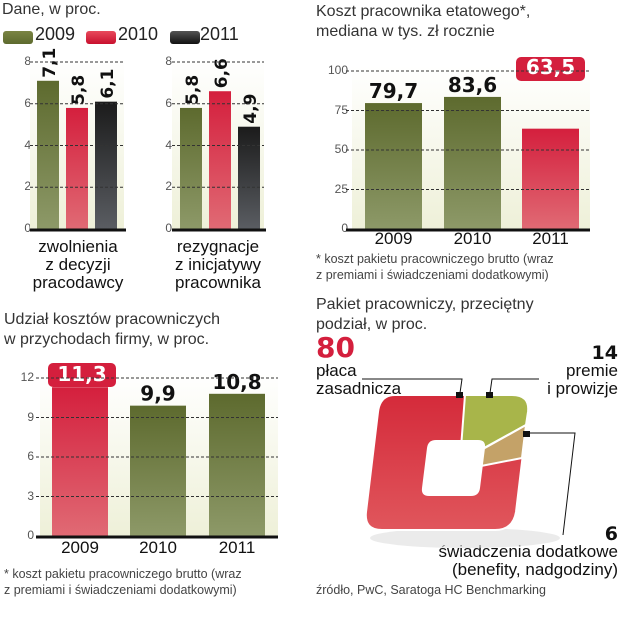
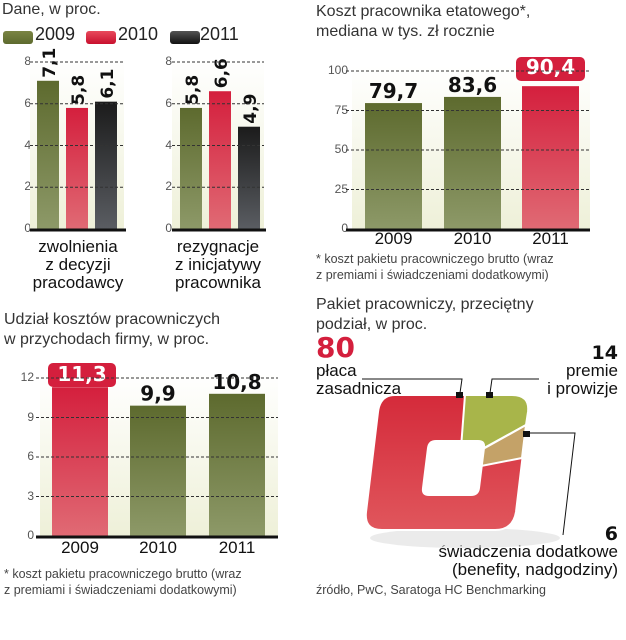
Koszt pracownika etatowego*,/2011: 63,5 -> 90,4
